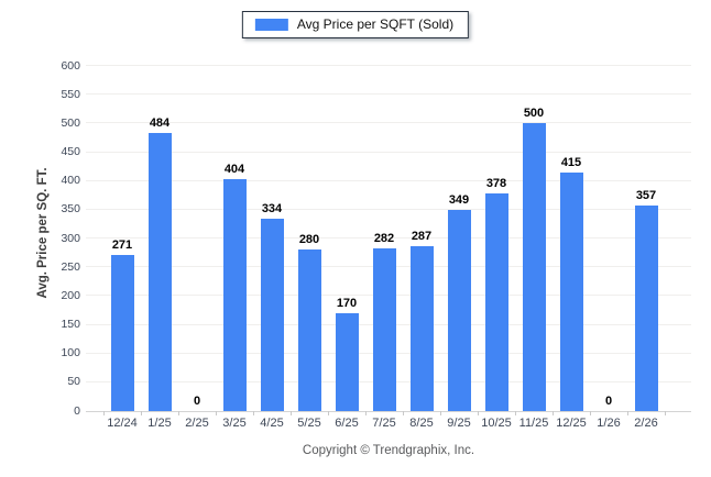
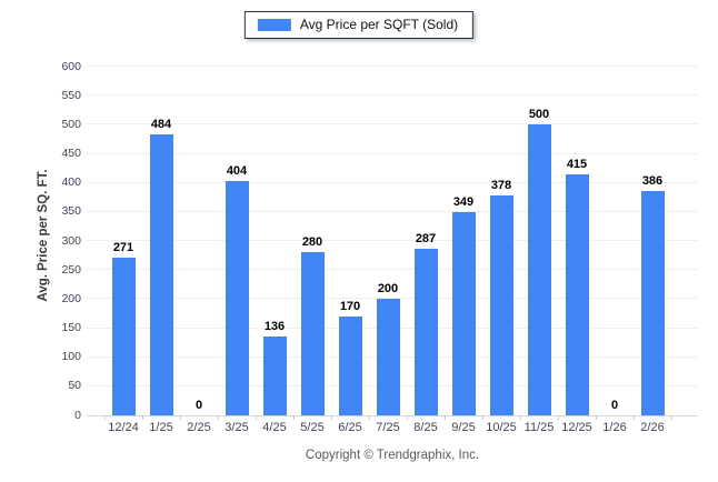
4/25: 334 -> 136
7/25: 282 -> 200
2/26: 357 -> 386
